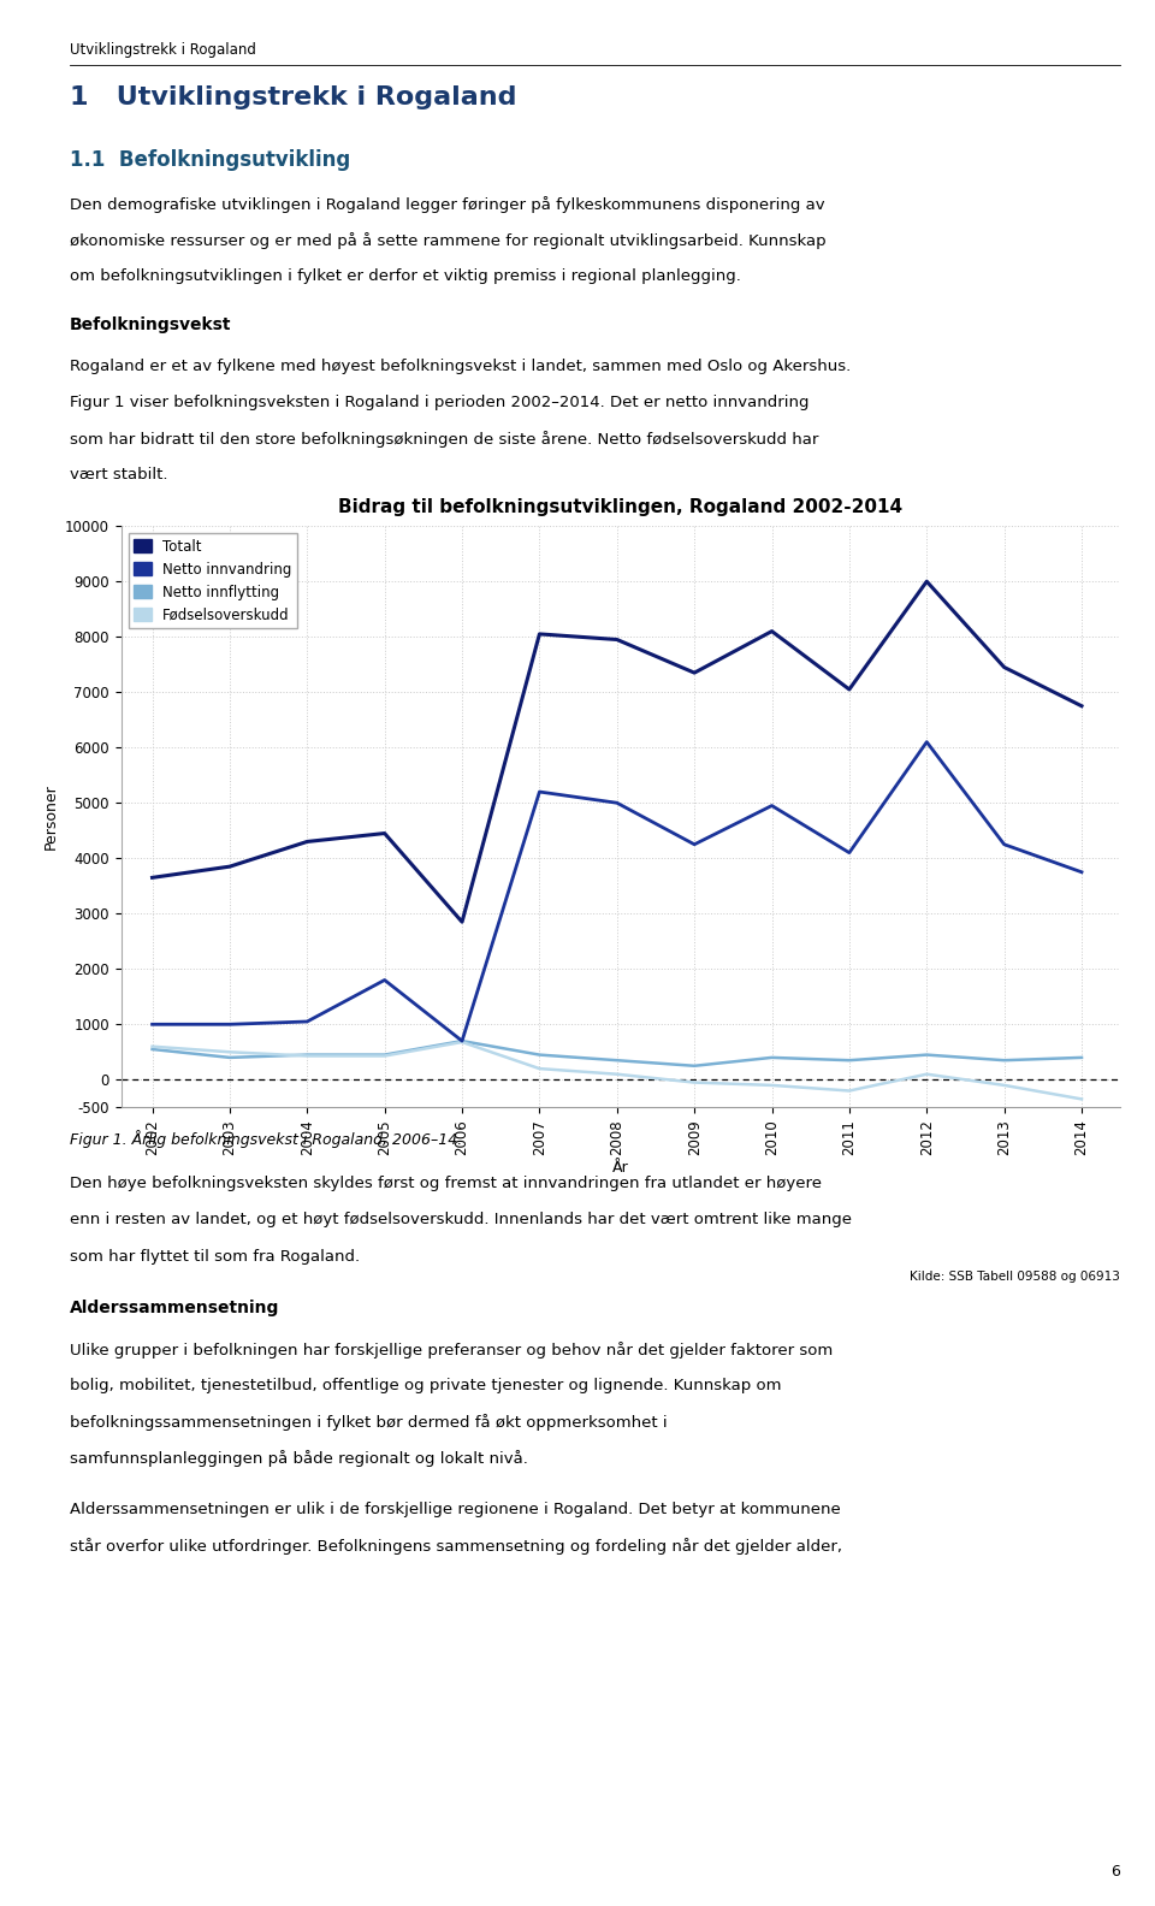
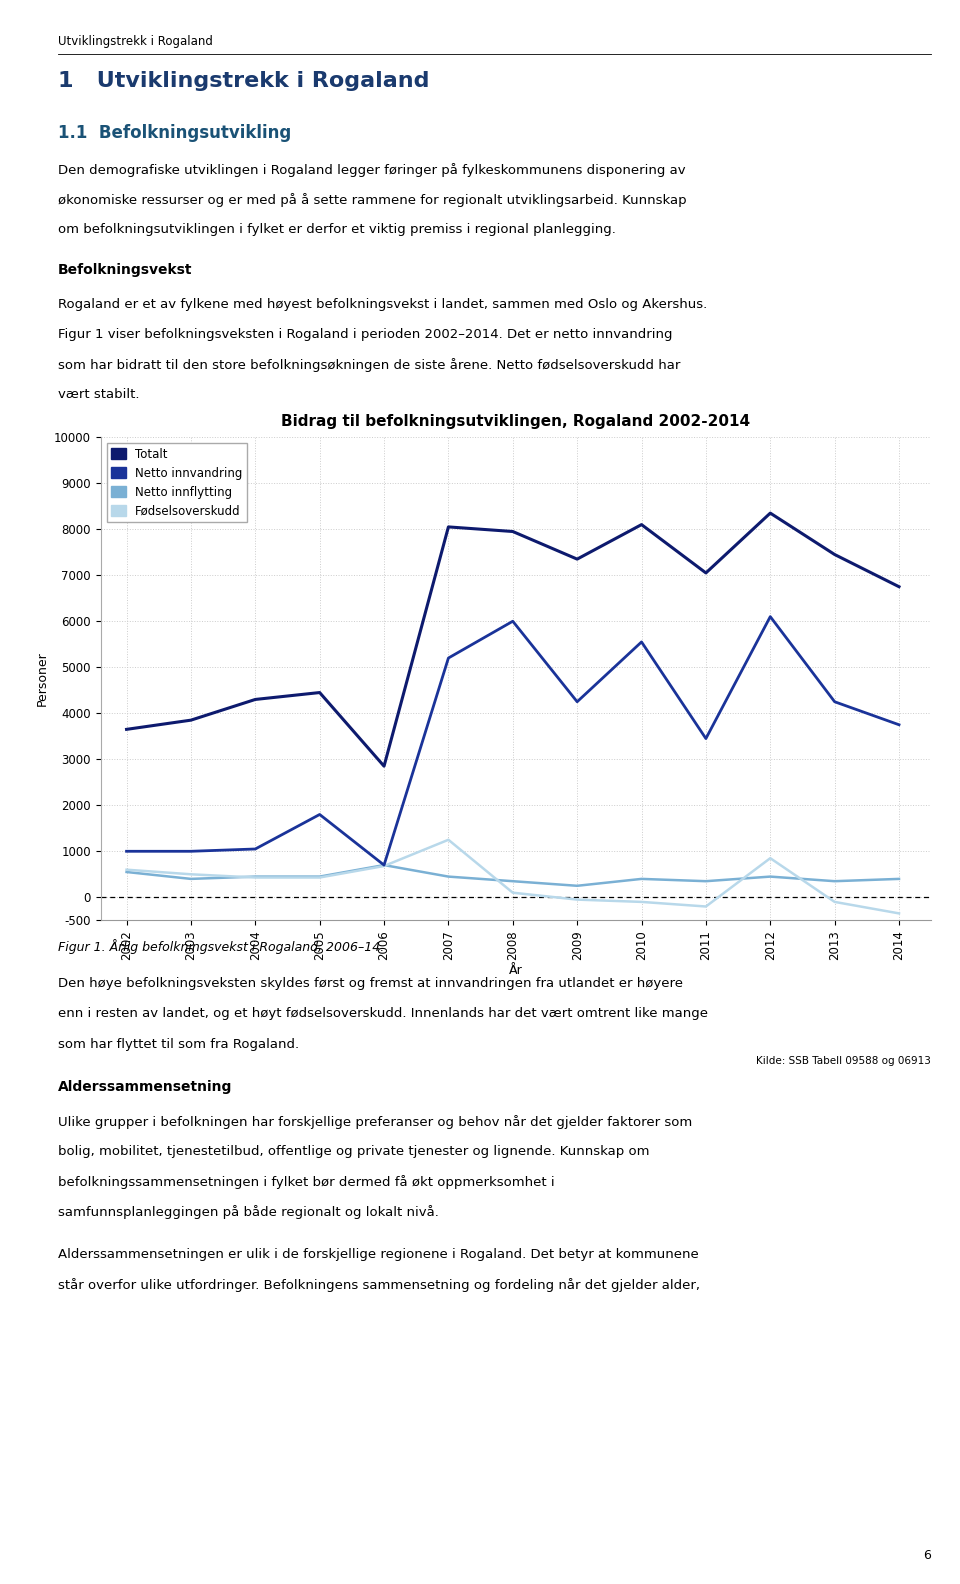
Fødselsoverskudd/2007: 200 -> 1250
Netto innvandring/2008: 5000 -> 6000
Netto innvandring/2010: 4950 -> 5550
Netto innvandring/2011: 4100 -> 3450
Totalt/2012: 9000 -> 8350
Fødselsoverskudd/2012: 100 -> 850
